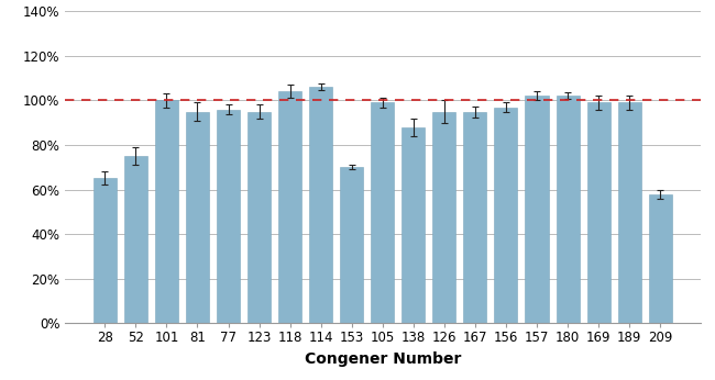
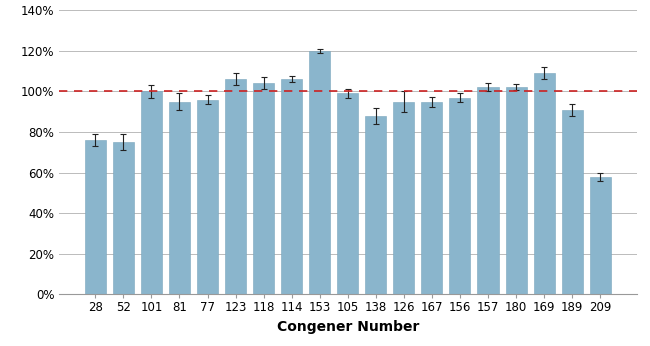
28: 65% -> 76%
123: 95% -> 106%
153: 70% -> 120%
169: 99% -> 109%
189: 99% -> 91%
